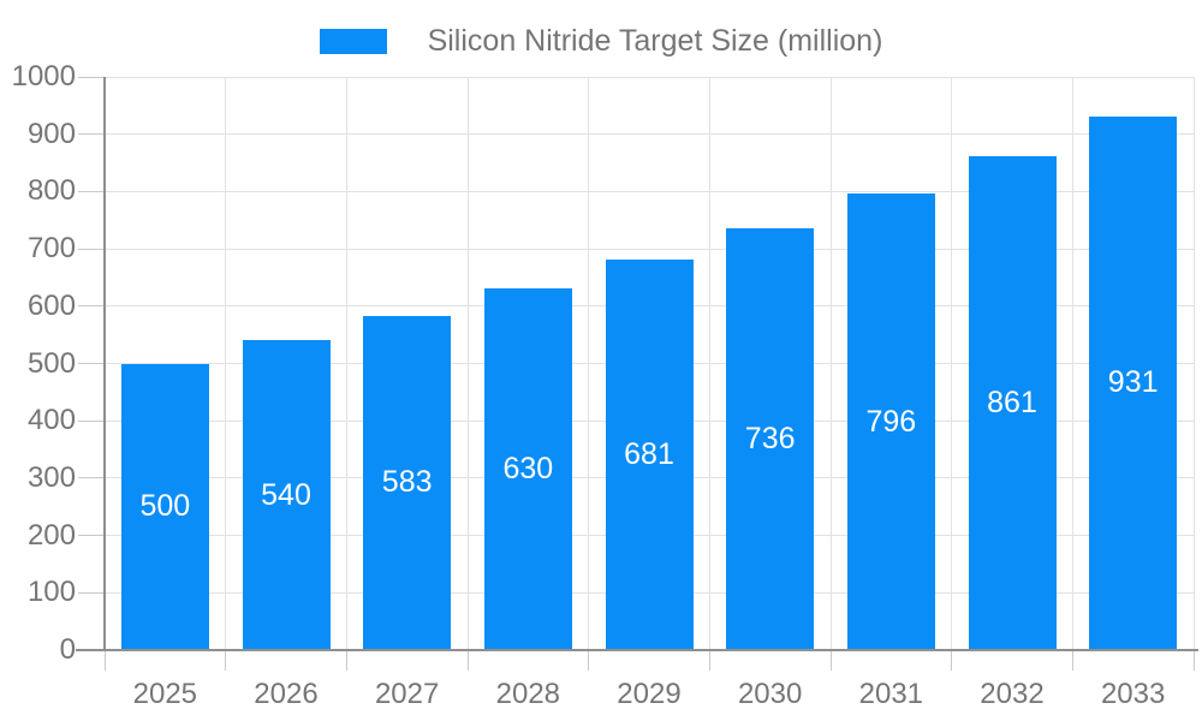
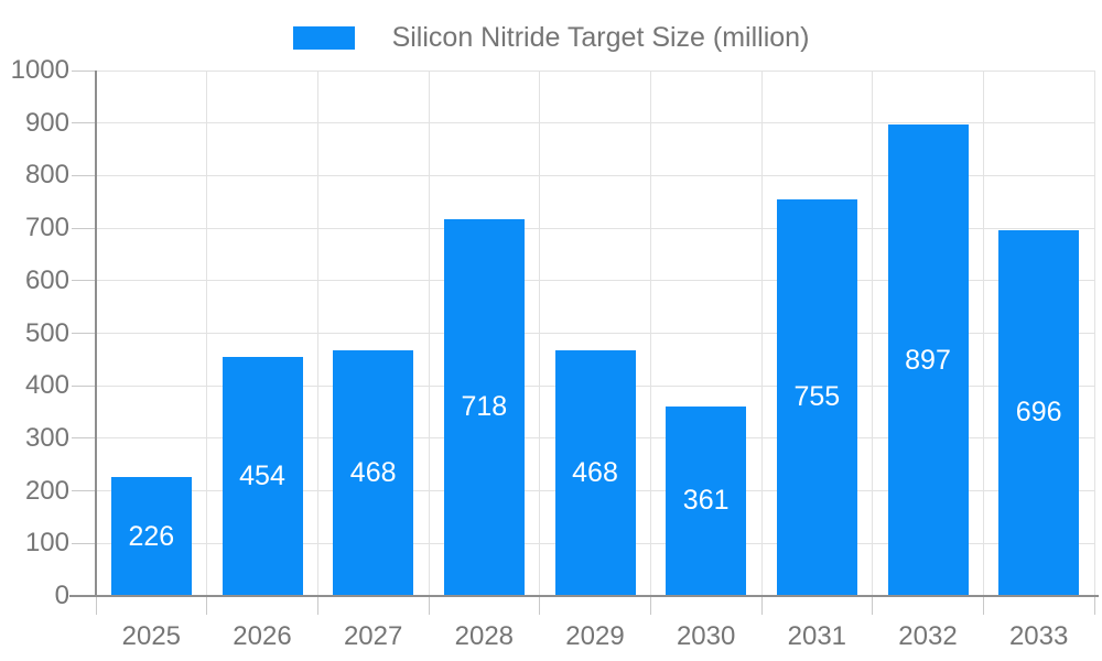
2025: 500 -> 226
2026: 540 -> 454
2027: 583 -> 468
2028: 630 -> 718
2029: 681 -> 468
2030: 736 -> 361
2031: 796 -> 755
2032: 861 -> 897
2033: 931 -> 696
